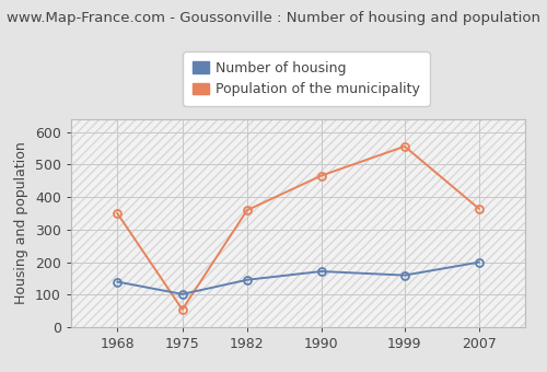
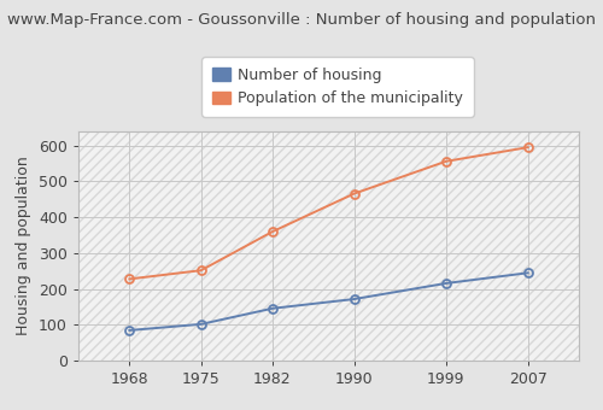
Number of housing/1968: 140 -> 85
Population of the municipality/1968: 350 -> 228
Population of the municipality/1975: 55 -> 252
Number of housing/1999: 160 -> 216
Number of housing/2007: 200 -> 245
Population of the municipality/2007: 365 -> 595
